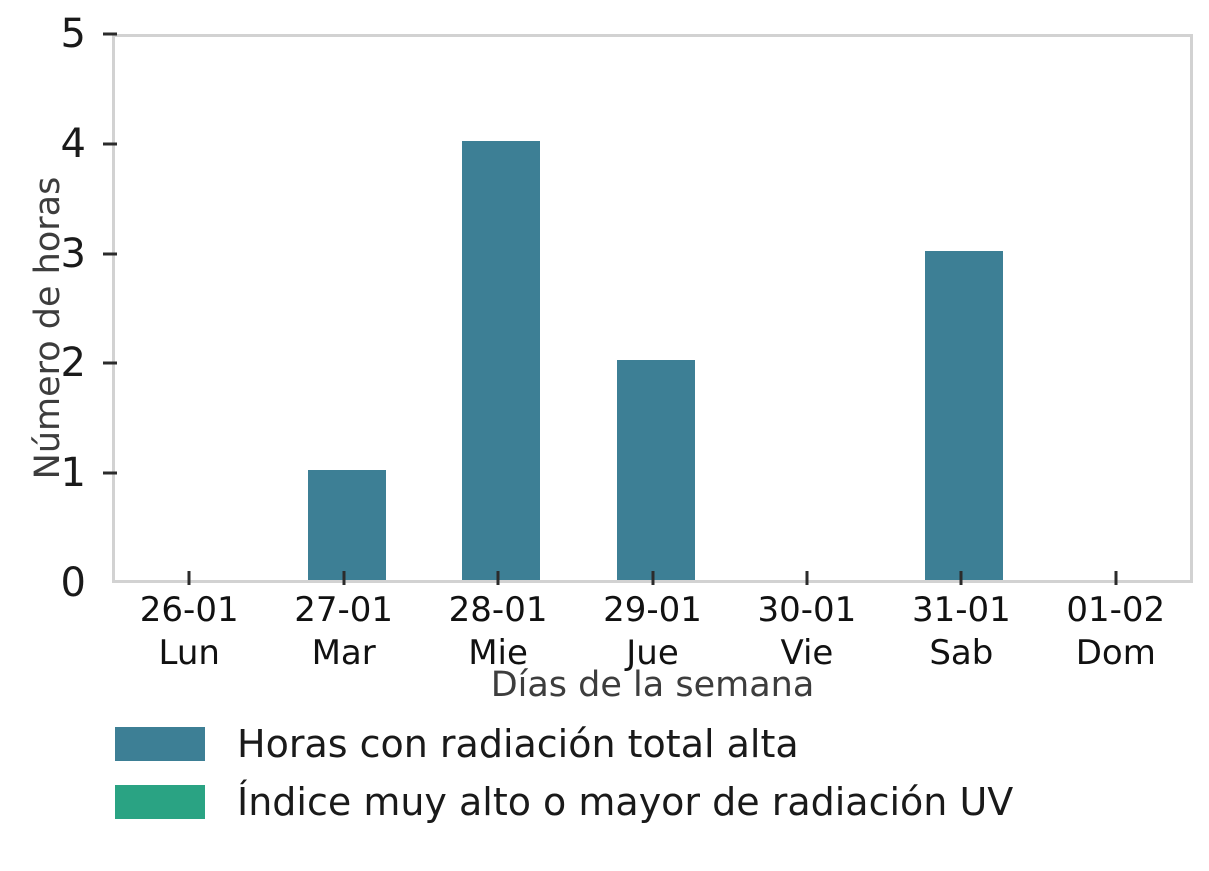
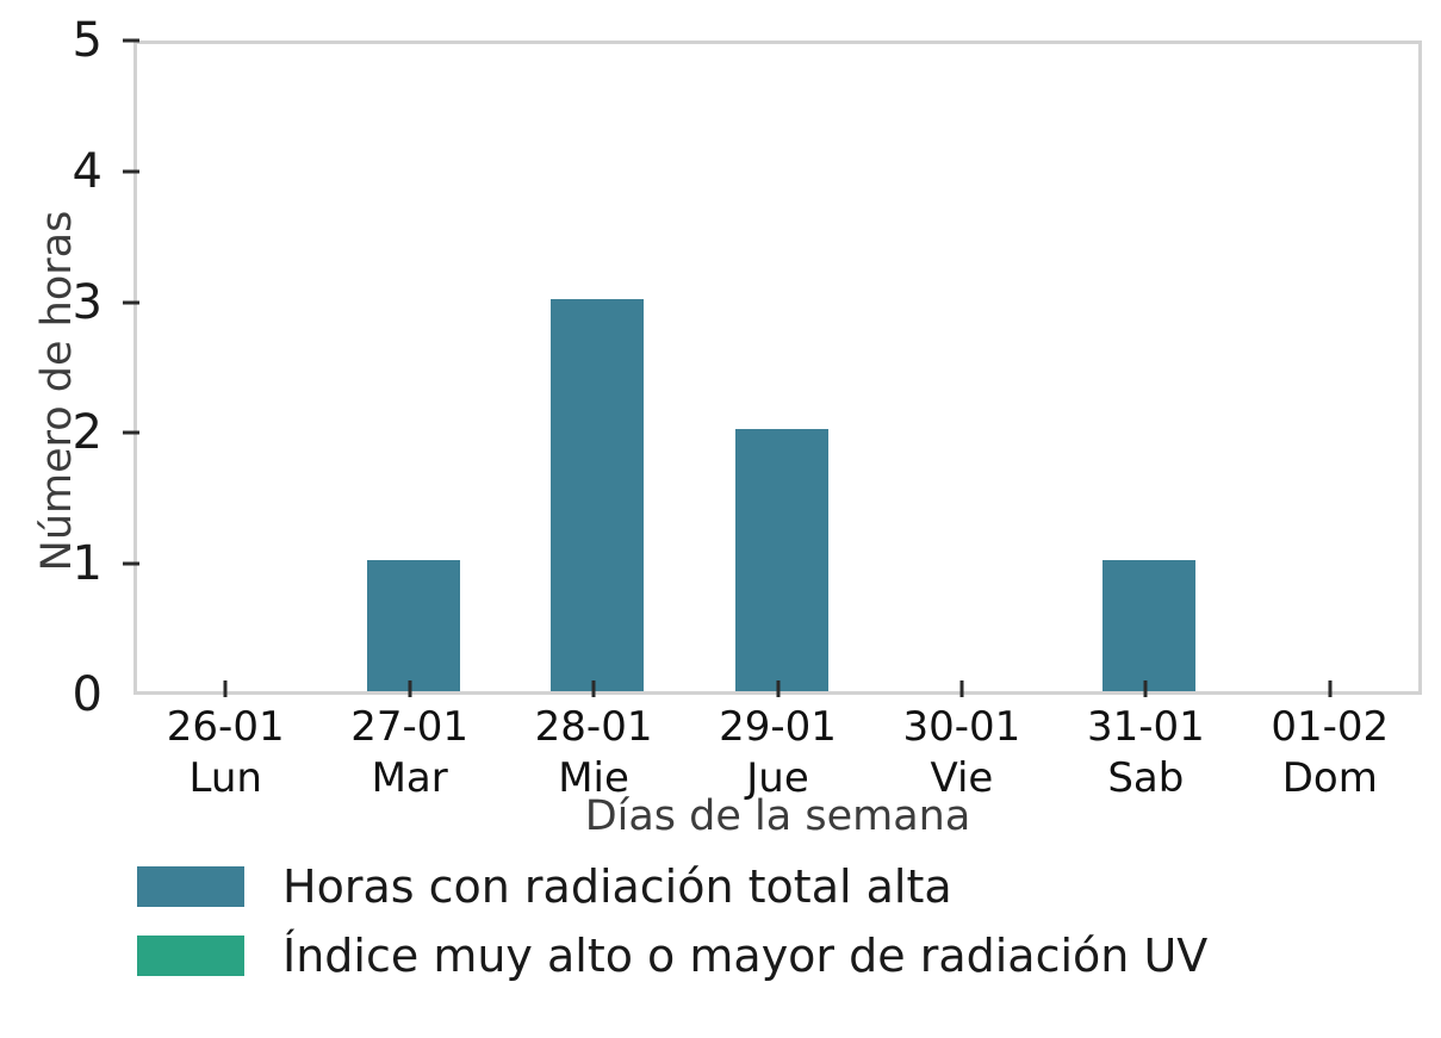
Horas con radiación total alta/28-01 Mie: 4 -> 3
Horas con radiación total alta/31-01 Sab: 3 -> 1
